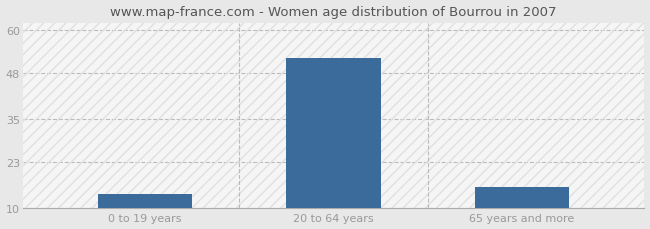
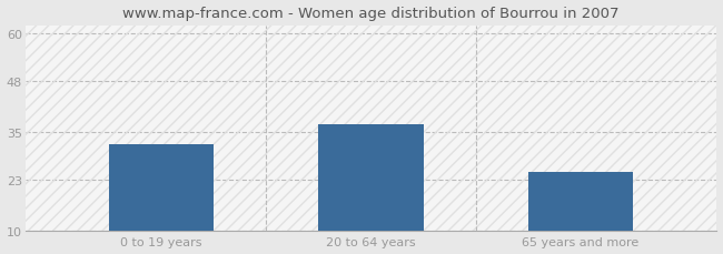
0 to 19 years: 14 -> 32
20 to 64 years: 52 -> 37
65 years and more: 16 -> 25
